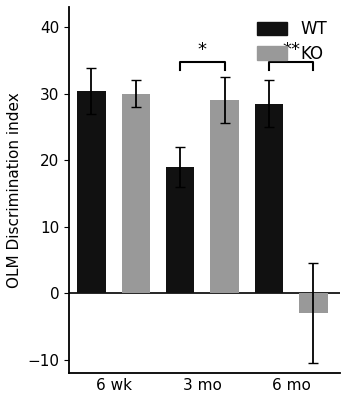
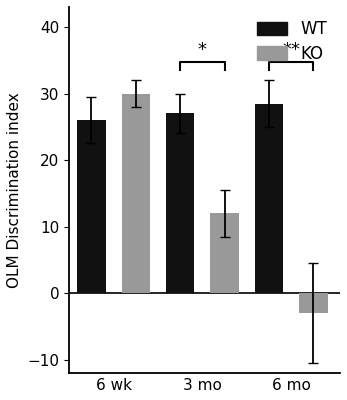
WT/6 wk: 30.4 -> 26.0
WT/3 mo: 19.0 -> 27.0
KO/3 mo: 29 -> 12
